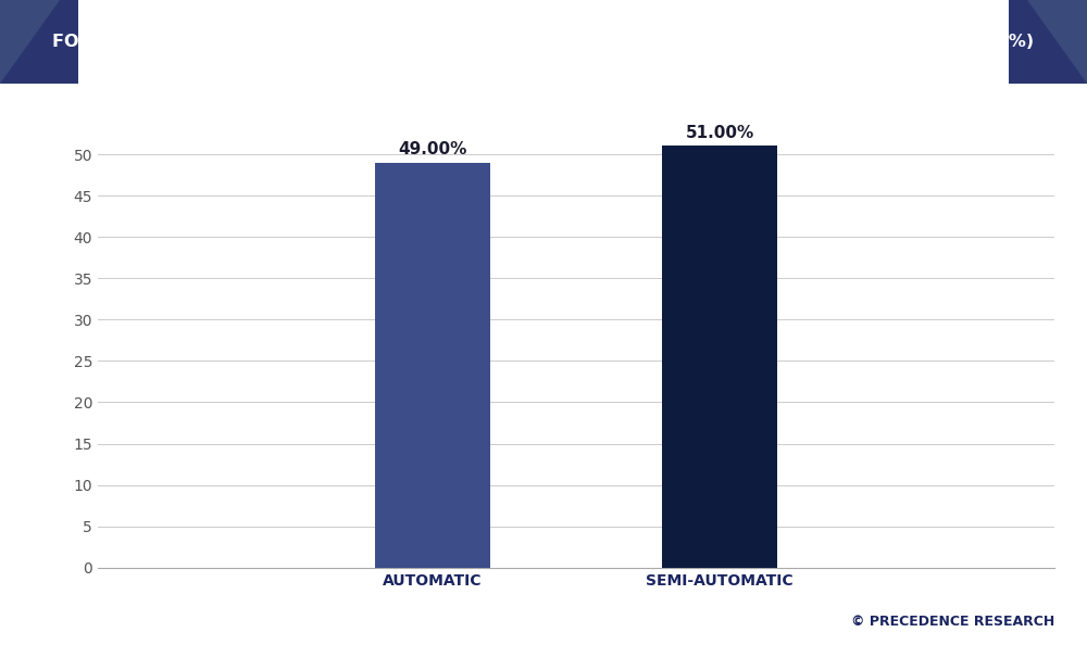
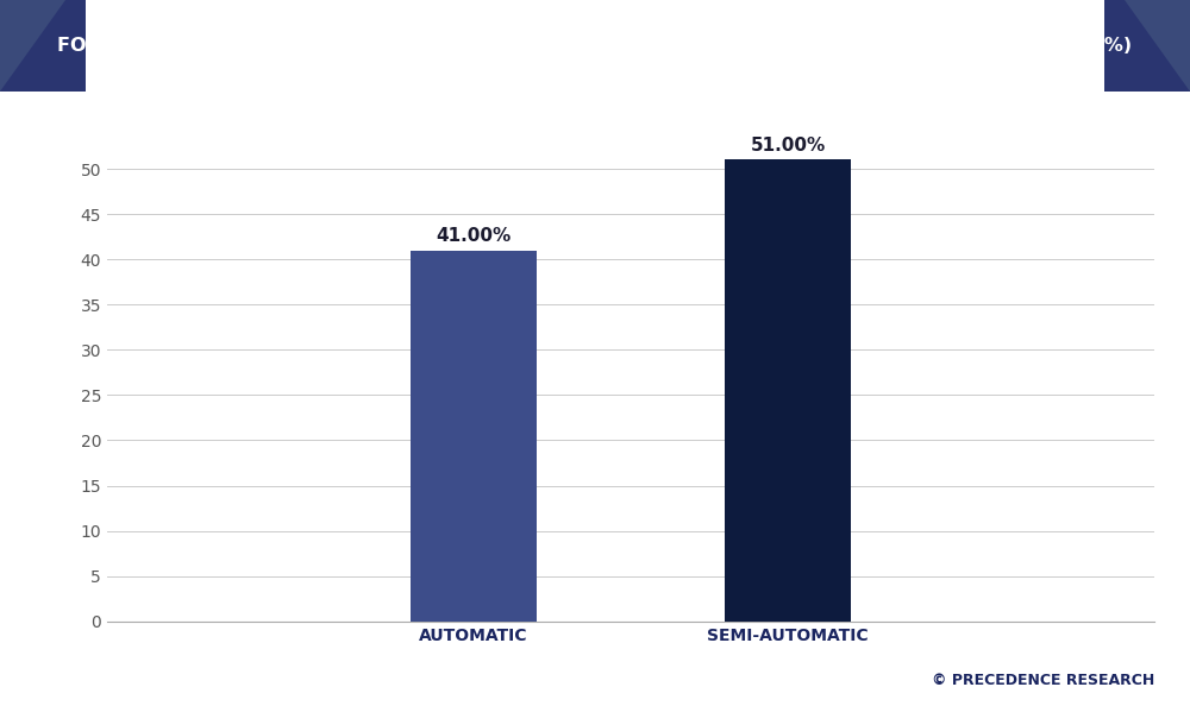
AUTOMATIC: 49.00% -> 41.00%
